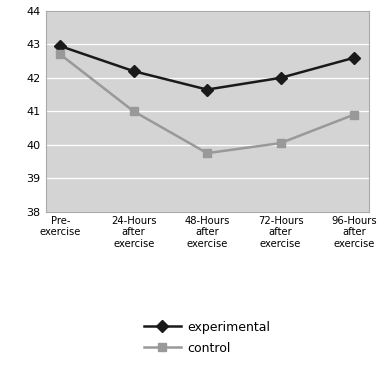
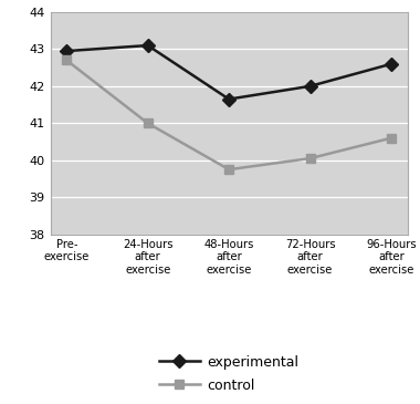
experimental/24-Hours after exercise: 42.20 -> 43.10
control/96-Hours after exercise: 40.90 -> 40.60
